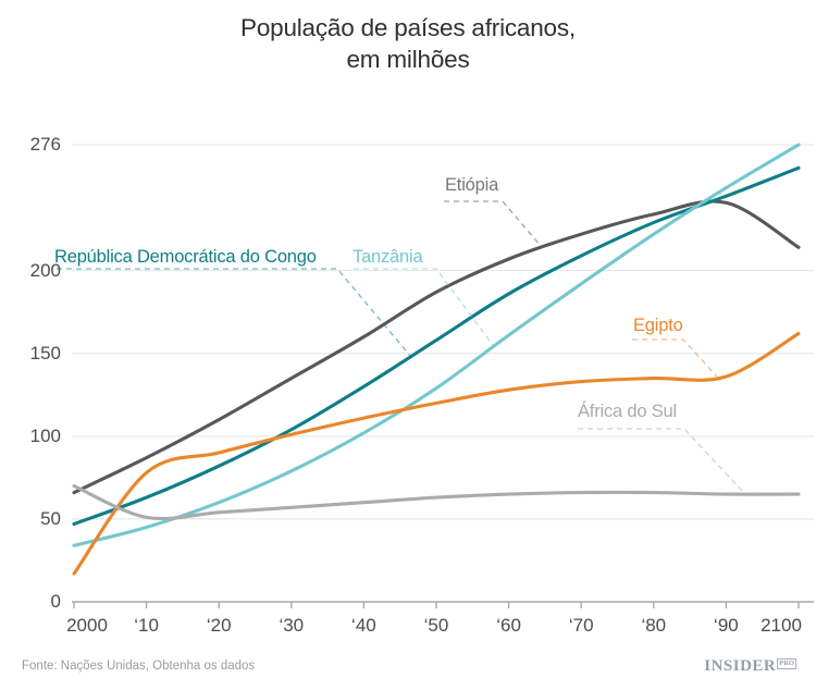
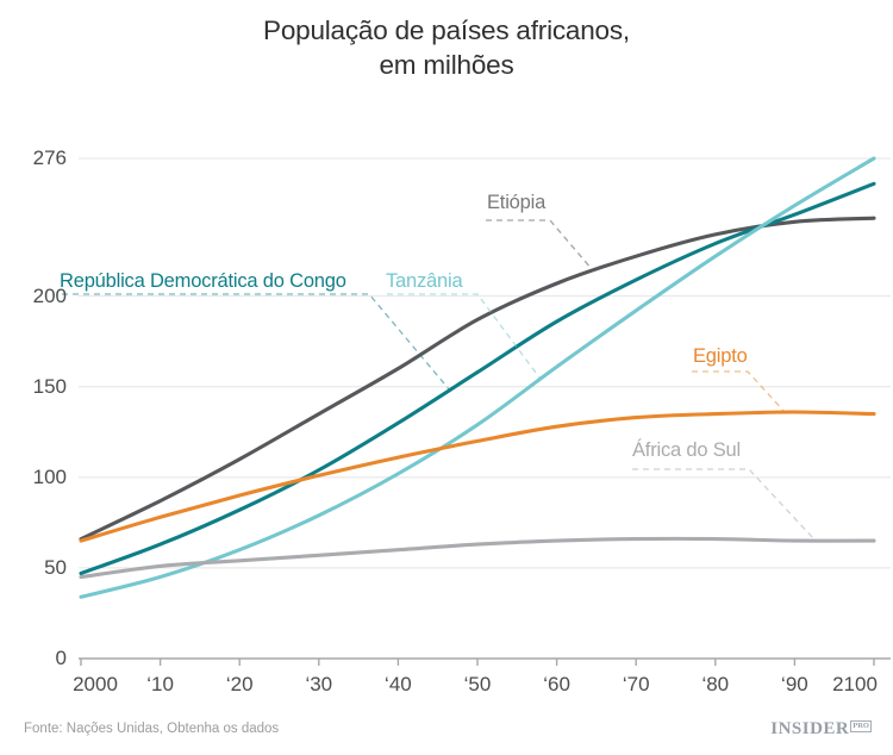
Egipto/2000: 17 -> 65
África do Sul/2000: 70 -> 45
Etiópia/2100: 214 -> 243
Egipto/2100: 162 -> 135
